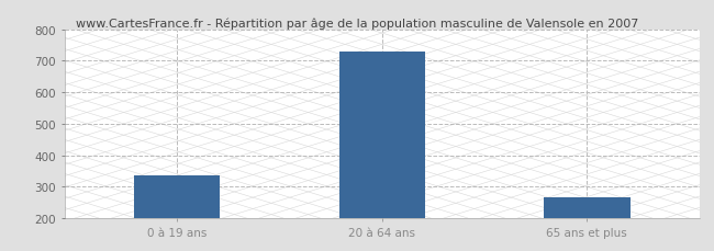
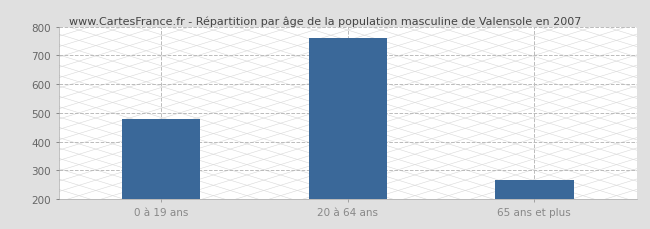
0 à 19 ans: 335 -> 480
20 à 64 ans: 730 -> 760
